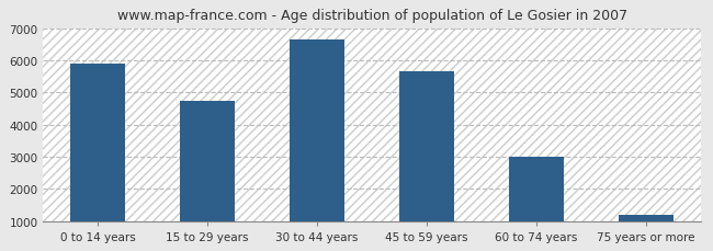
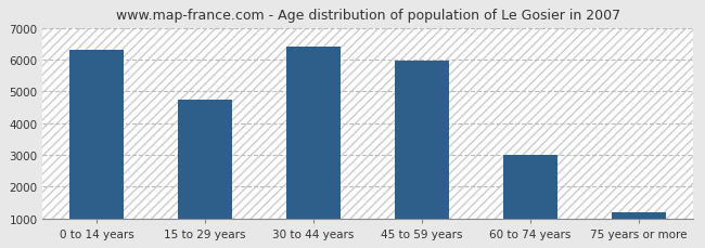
0 to 14 years: 5900 -> 6300
30 to 44 years: 6650 -> 6400
45 to 59 years: 5650 -> 5950
